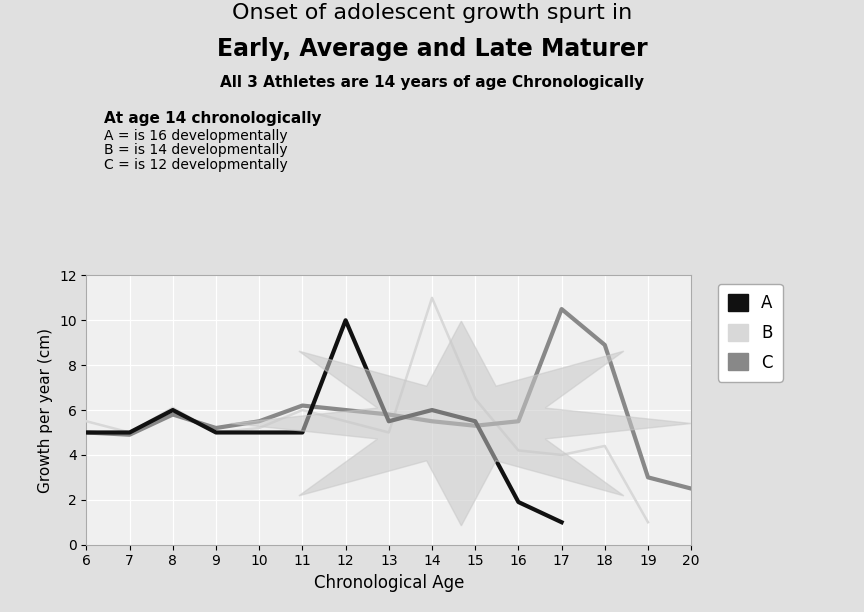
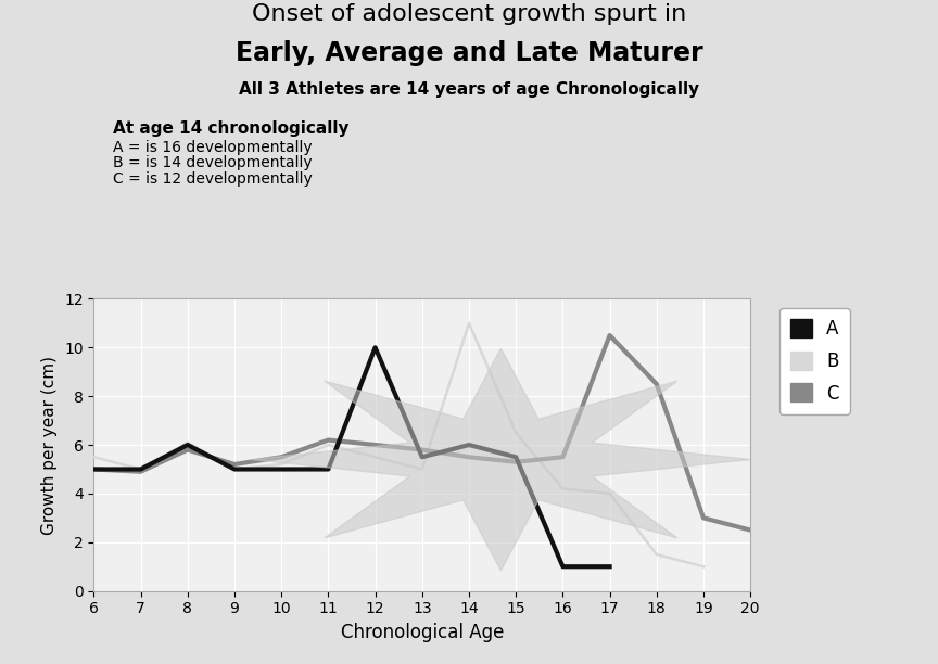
A/16: 1.9 -> 1.0
B/18: 4.4 -> 1.5
C/18: 8.9 -> 8.5
